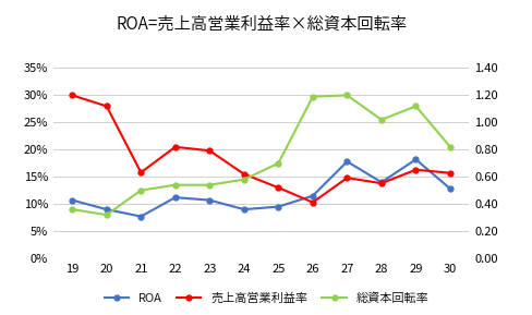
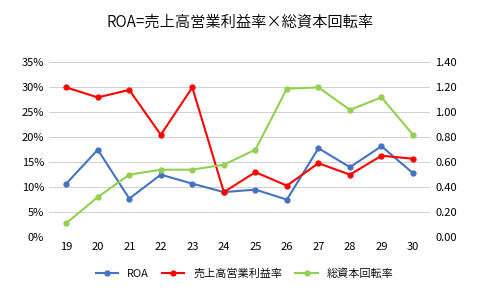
総資本回転率/19: 0.36 -> 0.11
ROA/20: 9.0% -> 17.5%
売上高営業利益率/21: 15.8% -> 29.5%
ROA/22: 11.2% -> 12.5%
売上高営業利益率/23: 19.8% -> 30.0%
売上高営業利益率/24: 15.5% -> 9.0%
ROA/26: 11.5% -> 7.5%
売上高営業利益率/28: 13.8% -> 12.5%
